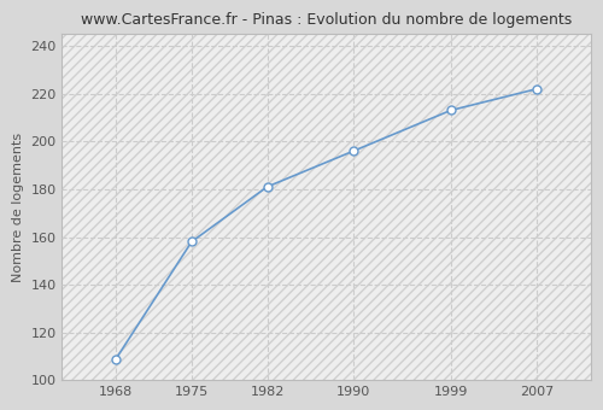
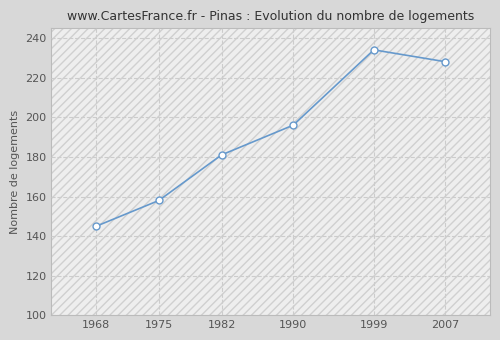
1968: 109 -> 145
1999: 213 -> 234
2007: 222 -> 228
